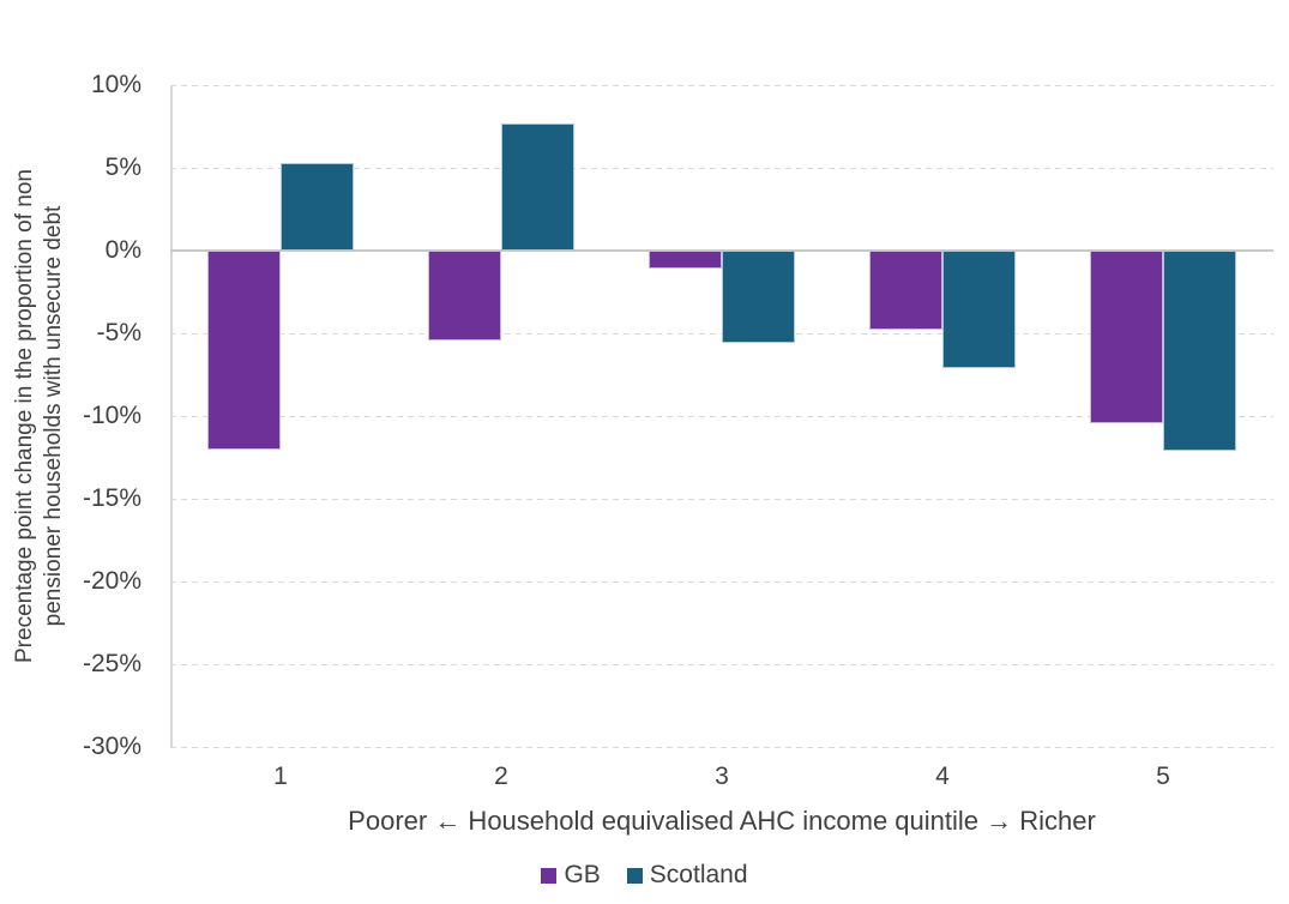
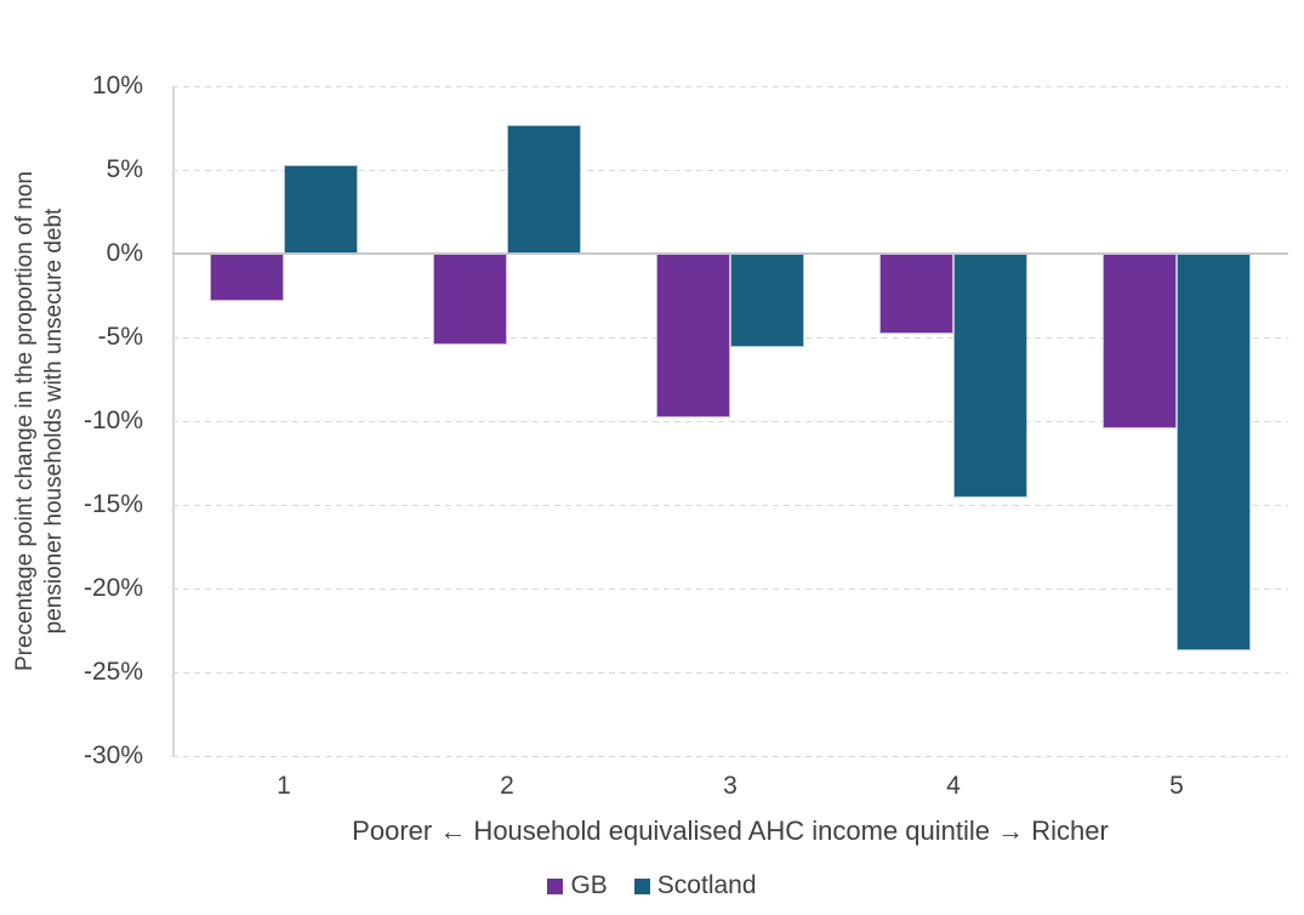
GB/1: -12.0% -> -2.8%
GB/3: -1.1% -> -9.8%
Scotland/4: -7.1% -> -14.6%
Scotland/5: -12.1% -> -23.7%
